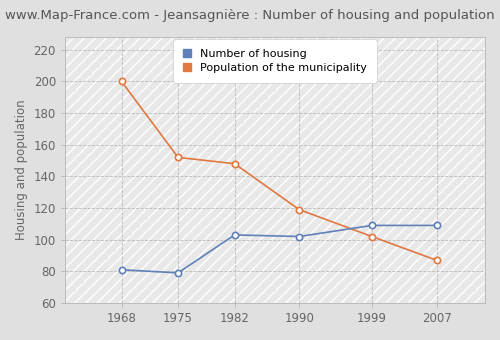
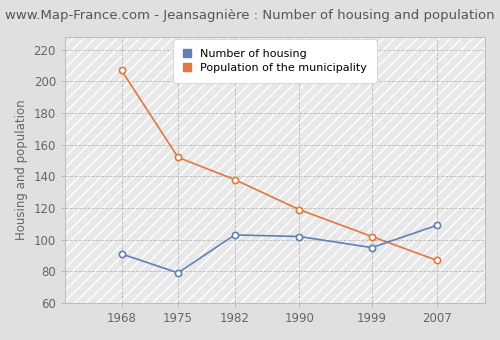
Number of housing/1968: 81 -> 91
Population of the municipality/1968: 200 -> 207
Population of the municipality/1982: 148 -> 138
Number of housing/1999: 109 -> 95
